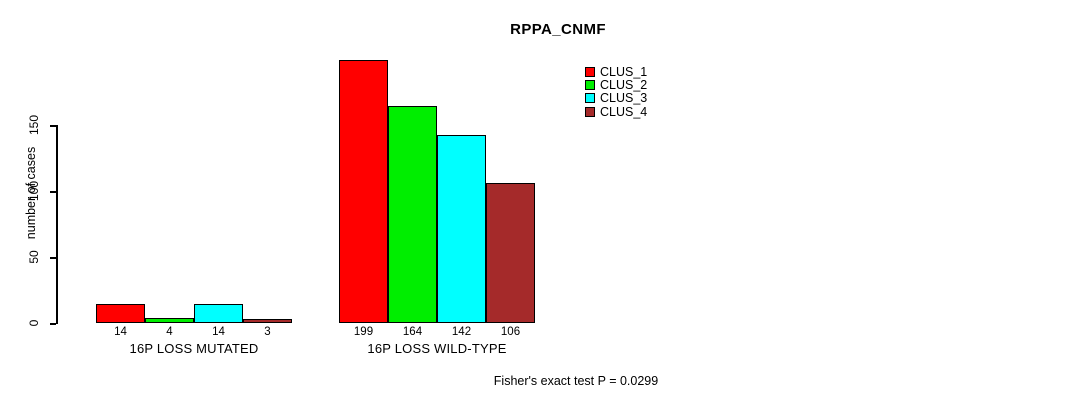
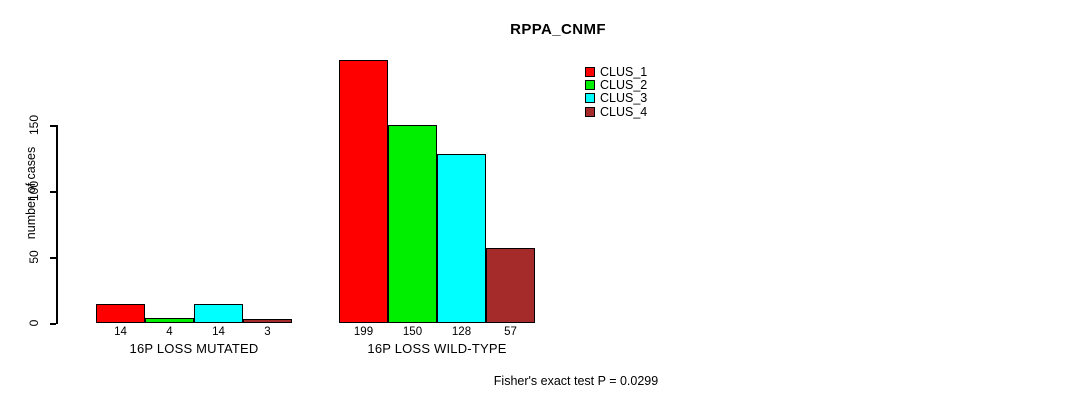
CLUS_2/16P LOSS WILD-TYPE: 164 -> 150
CLUS_3/16P LOSS WILD-TYPE: 142 -> 128
CLUS_4/16P LOSS WILD-TYPE: 106 -> 57
